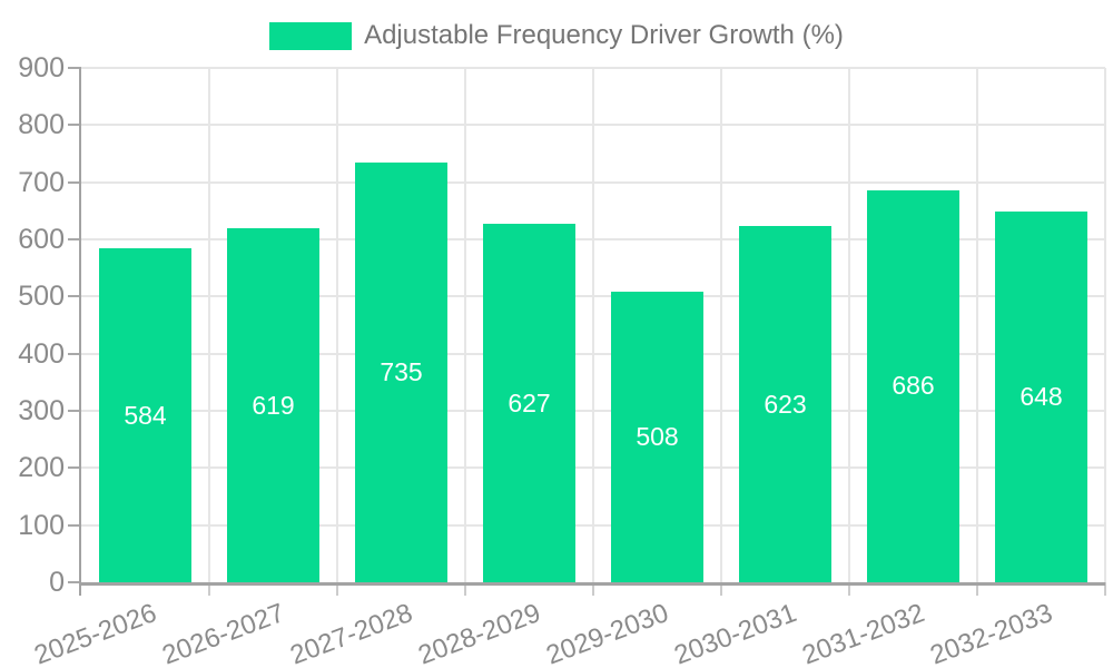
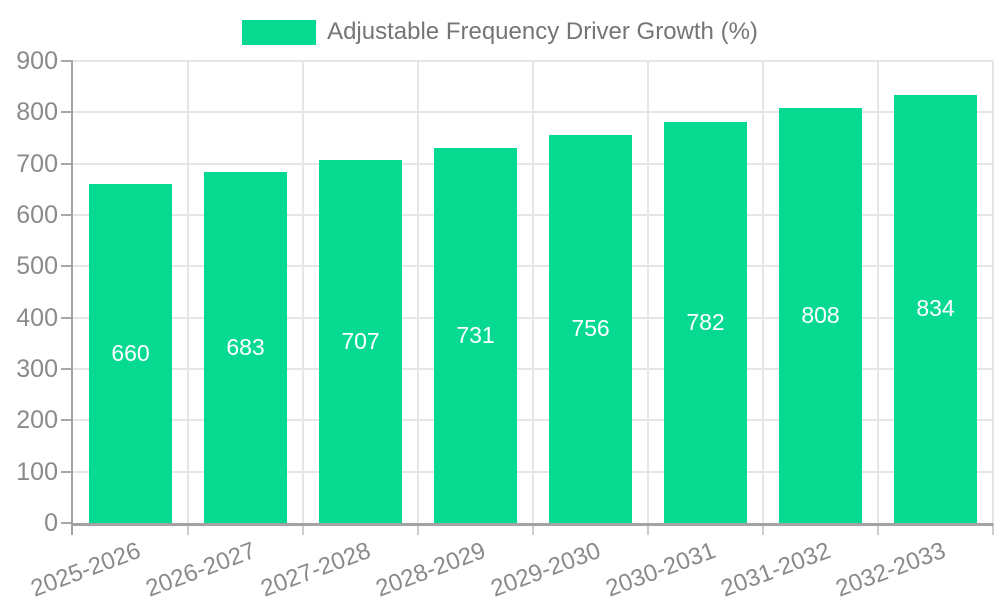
2025-2026: 584 -> 660
2026-2027: 619 -> 683
2027-2028: 735 -> 707
2028-2029: 627 -> 731
2029-2030: 508 -> 756
2030-2031: 623 -> 782
2031-2032: 686 -> 808
2032-2033: 648 -> 834
